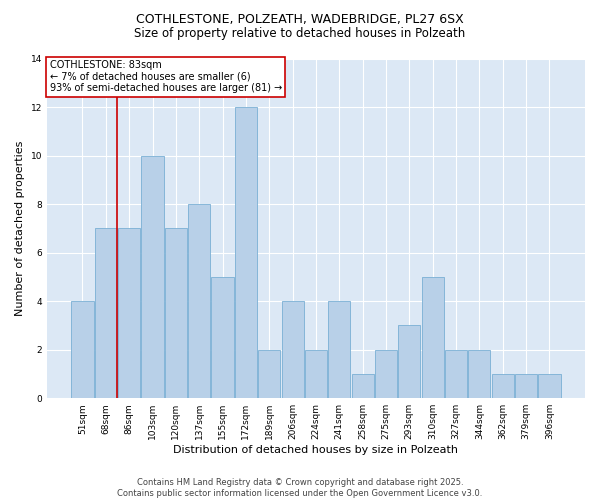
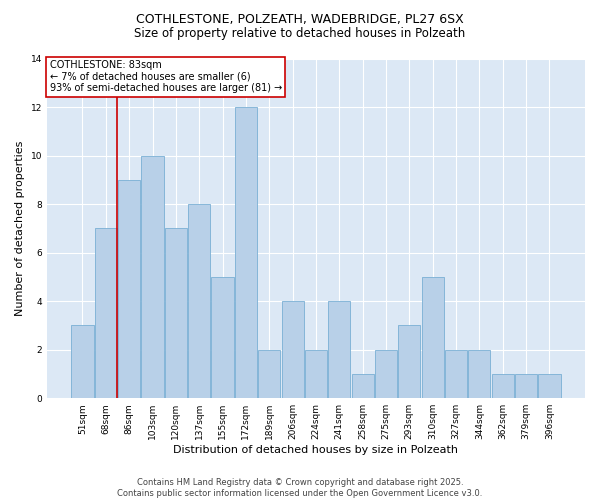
51sqm: 4 -> 3
86sqm: 7 -> 9
